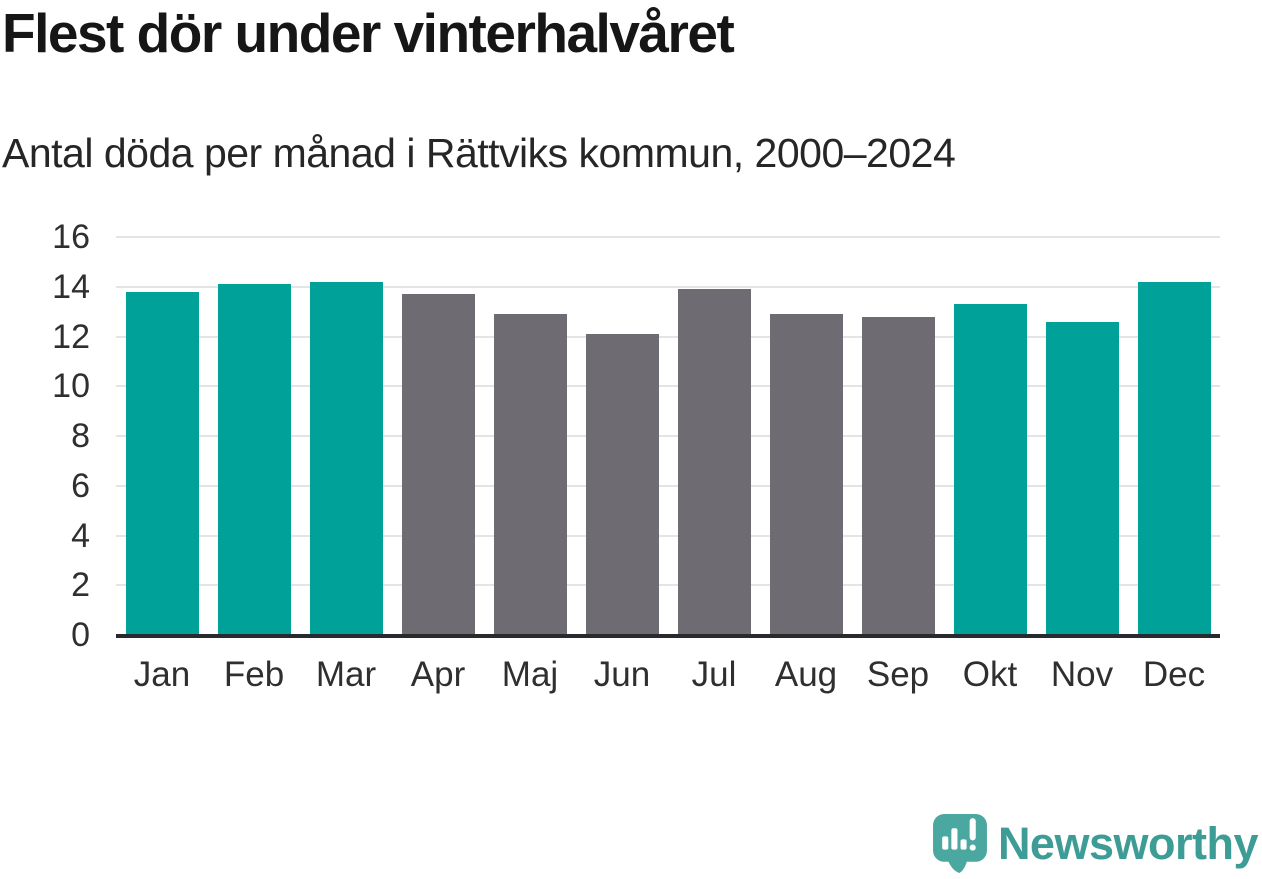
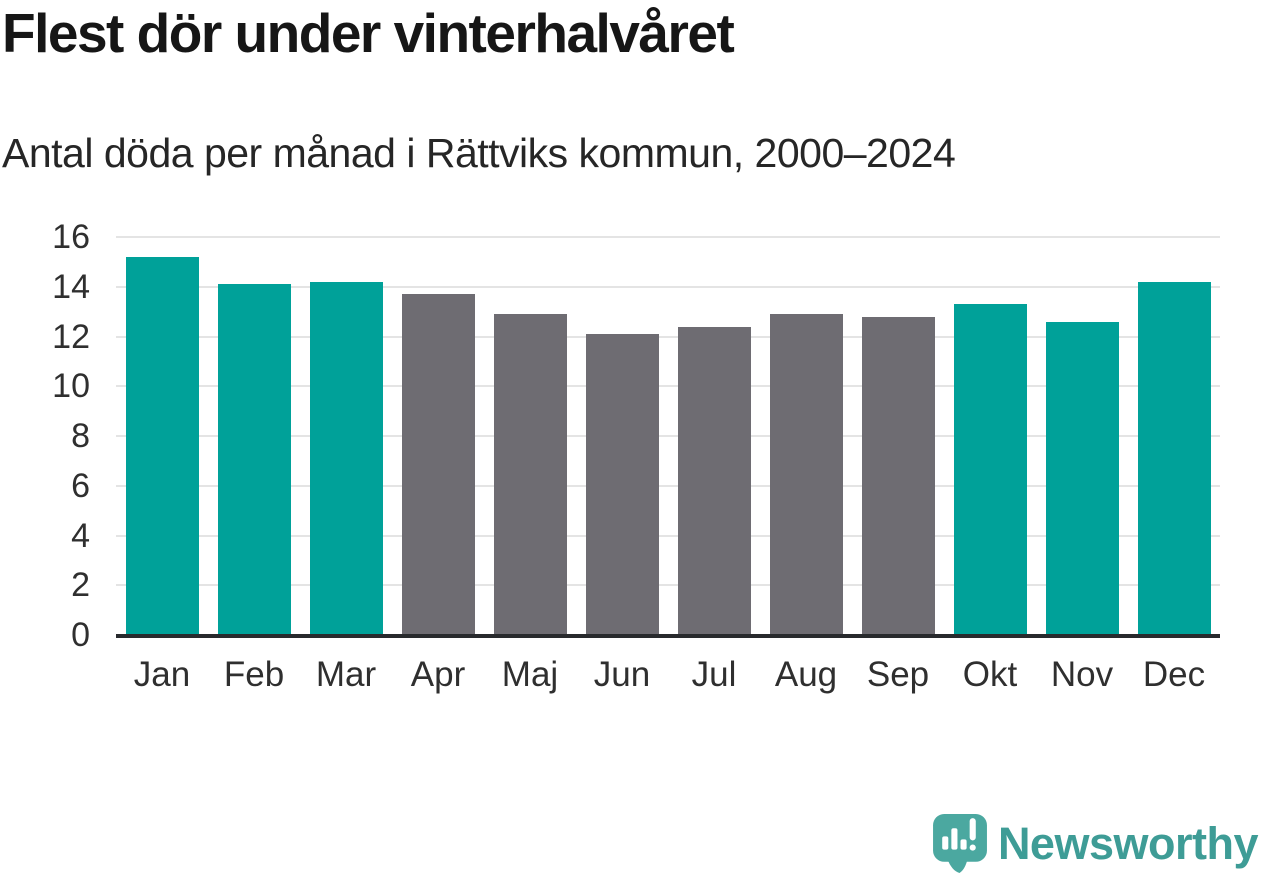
Jan: 13.8 -> 15.2
Jul: 13.9 -> 12.4
